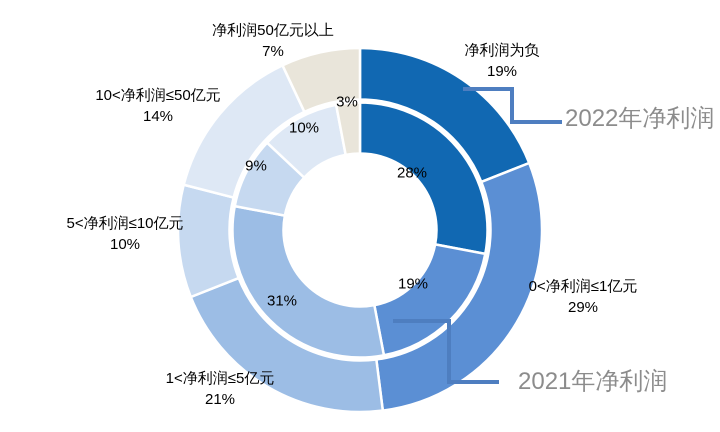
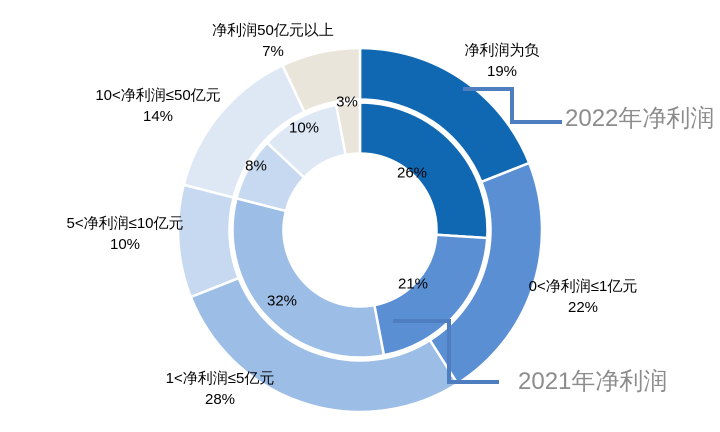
2021年净利润/净利润为负: 28% -> 26%
2022年净利润/0<净利润≤1亿元: 29% -> 22%
2021年净利润/0<净利润≤1亿元: 19% -> 21%
2022年净利润/1<净利润≤5亿元: 21% -> 28%
2021年净利润/1<净利润≤5亿元: 31% -> 32%
2021年净利润/5<净利润≤10亿元: 9% -> 8%
